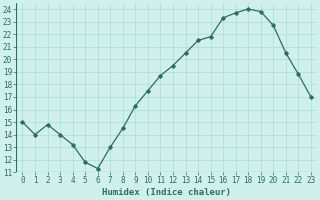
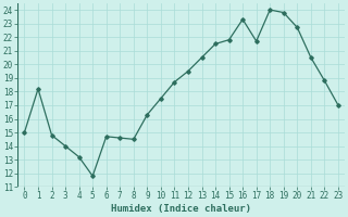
1: 14.0 -> 18.2
6: 11.3 -> 14.7
7: 13.0 -> 14.6
17: 23.7 -> 21.7
